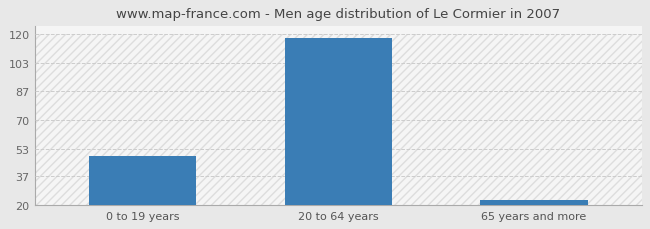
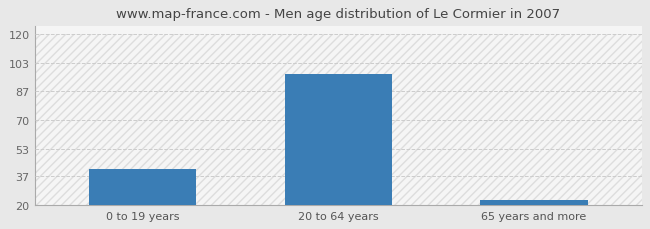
0 to 19 years: 49 -> 41
20 to 64 years: 118 -> 97
